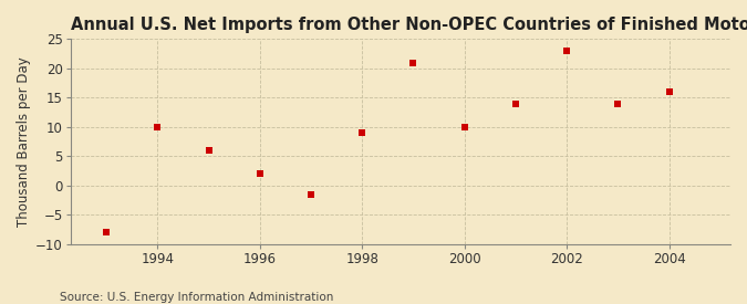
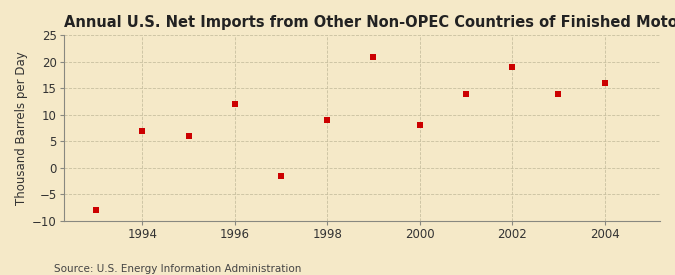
1994: 10.0 -> 7.0
1996: 2.0 -> 12.0
2000: 10.0 -> 8.0
2002: 23.0 -> 19.0
